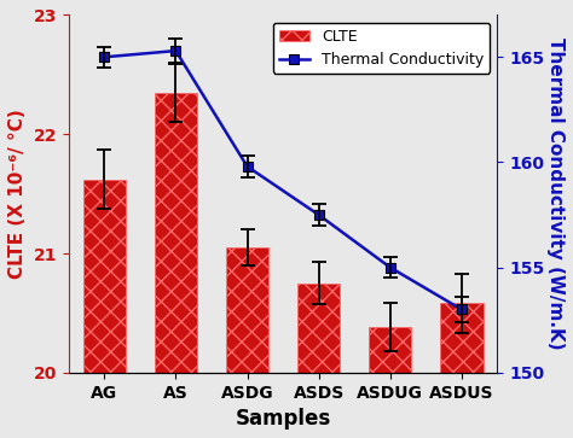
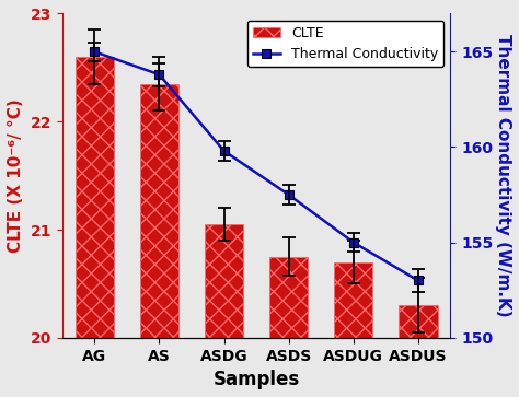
CLTE/AG: 21.62 -> 22.60
Thermal Conductivity/AS: 165.3 -> 163.8
CLTE/ASDUG: 20.38 -> 20.70
CLTE/ASDUS: 20.58 -> 20.30
